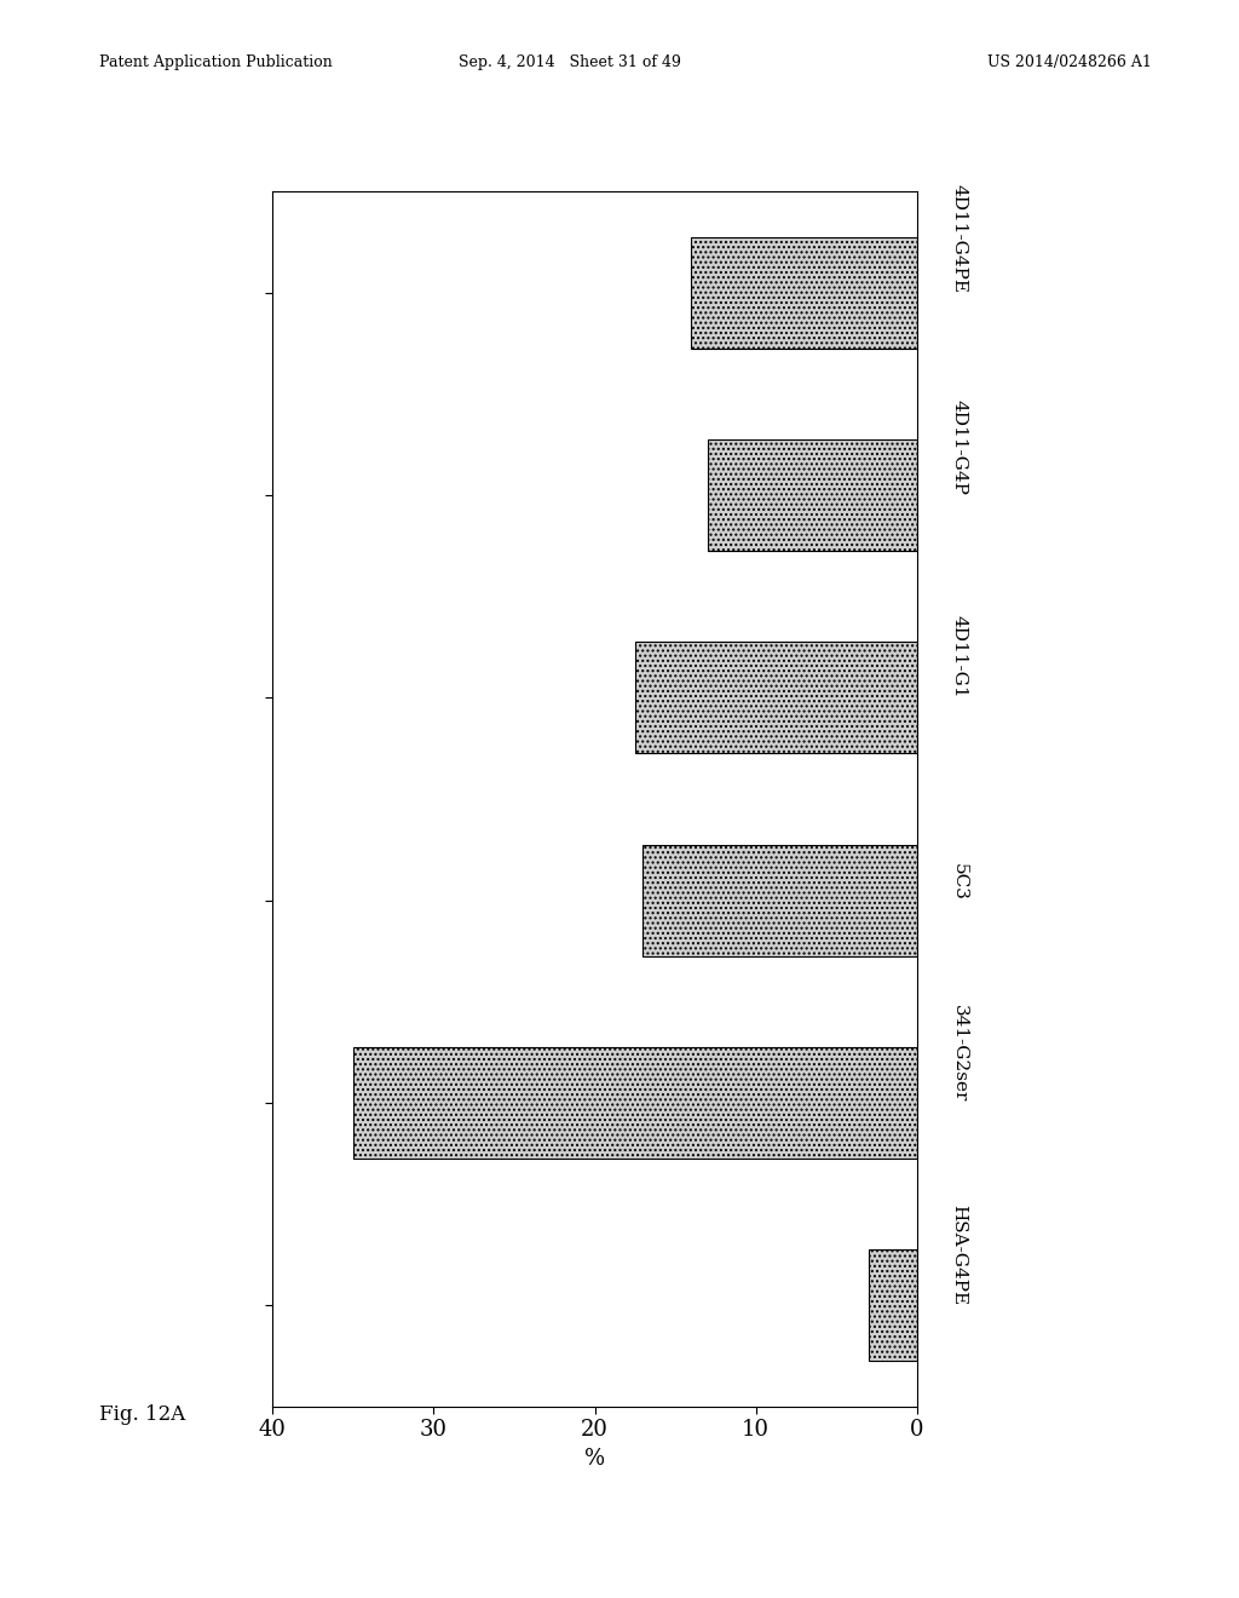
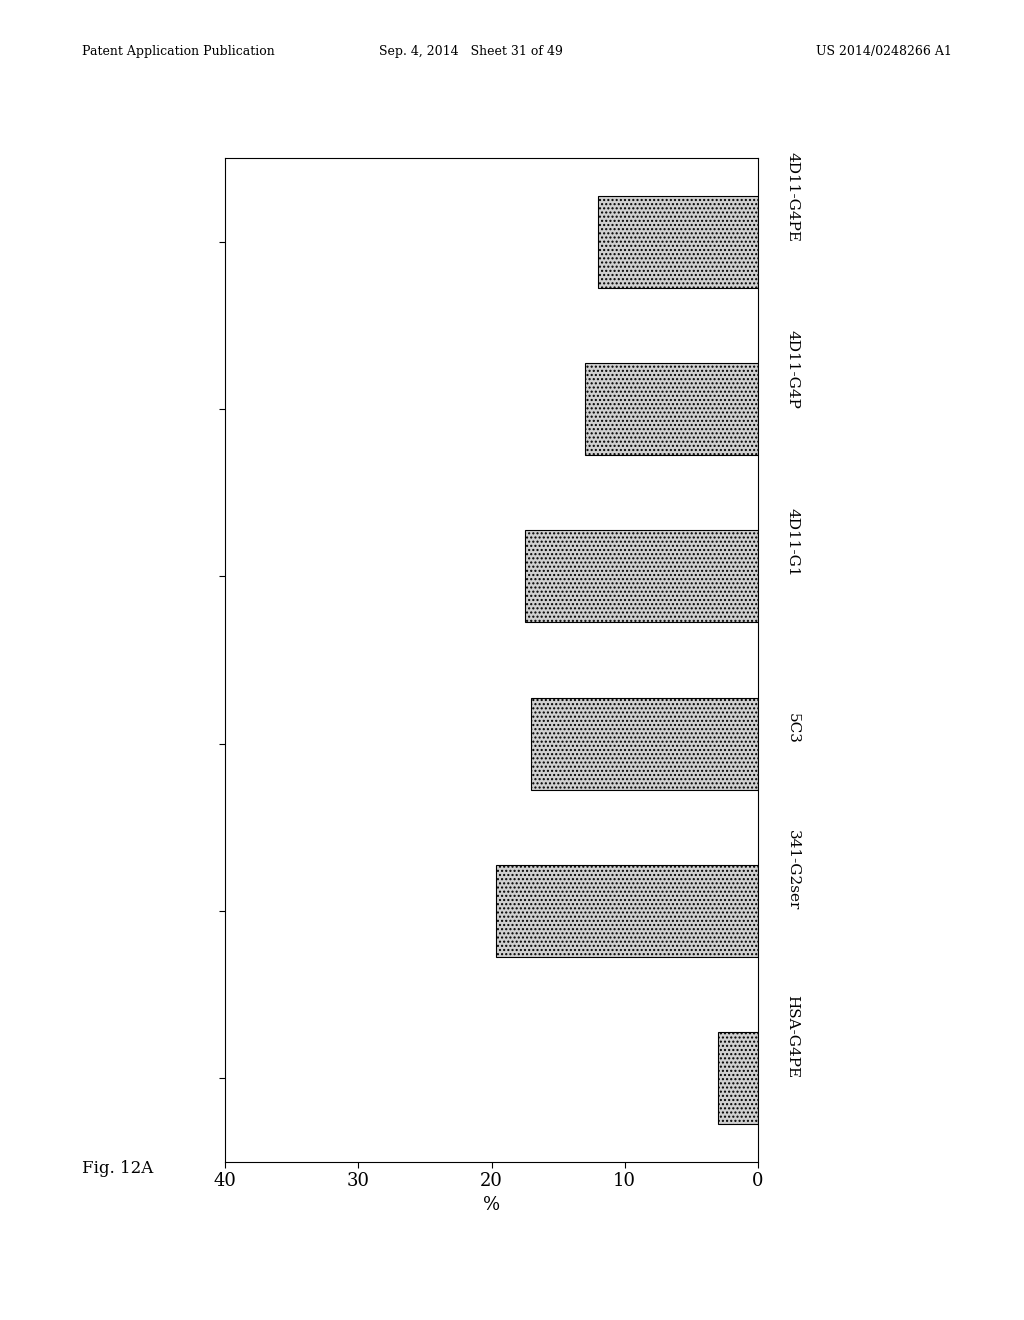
4D11-G4PE: 14.0 -> 12.0
341-G2ser: 35.0 -> 19.7
